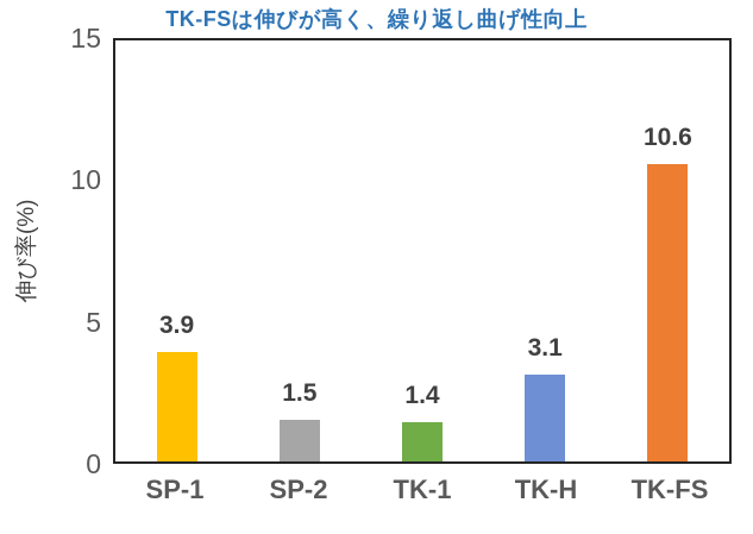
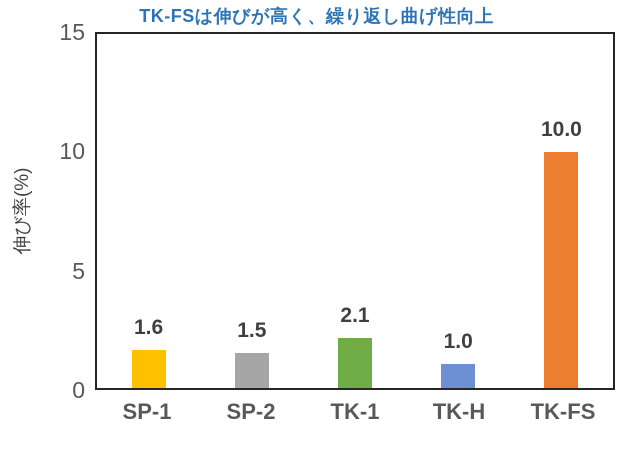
SP-1: 3.9 -> 1.6
TK-1: 1.4 -> 2.1
TK-H: 3.1 -> 1.0
TK-FS: 10.6 -> 10.0
